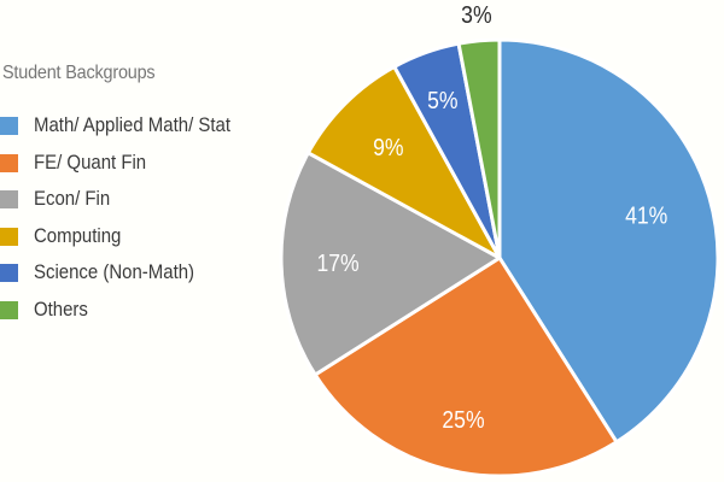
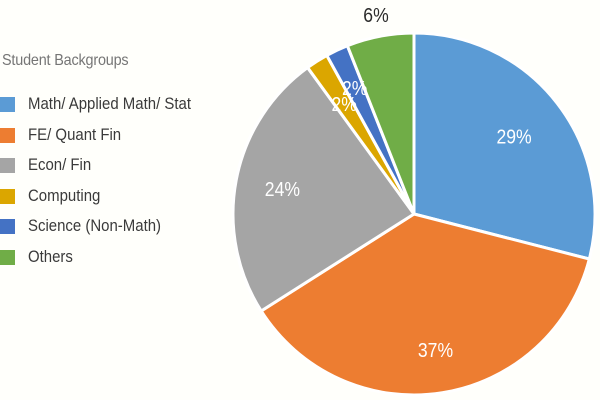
Math/ Applied Math/ Stat: 41% -> 29%
FE/ Quant Fin: 25% -> 37%
Econ/ Fin: 17% -> 24%
Computing: 9% -> 2%
Science (Non-Math): 5% -> 2%
Others: 3% -> 6%
